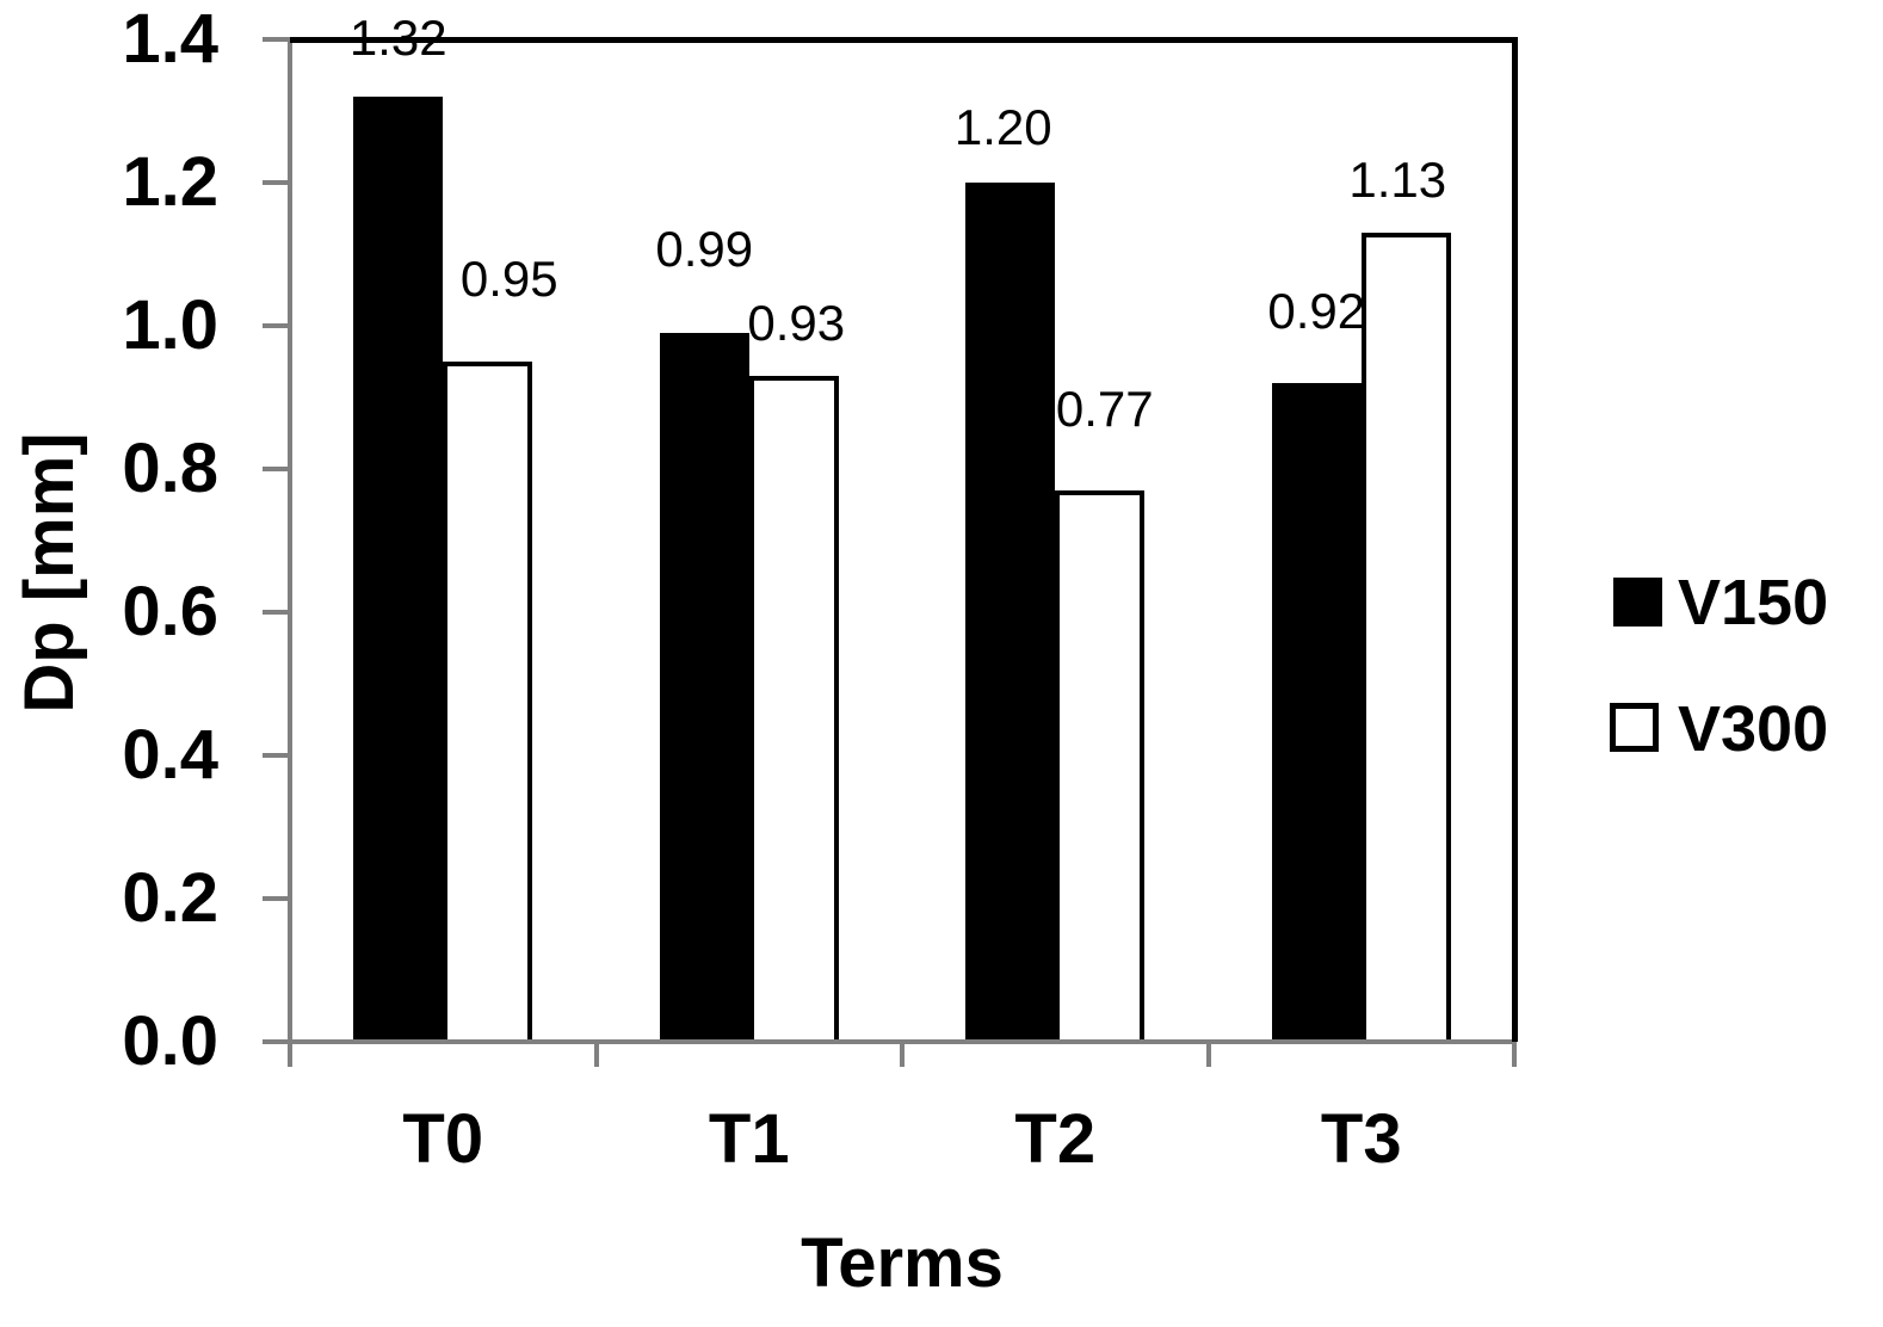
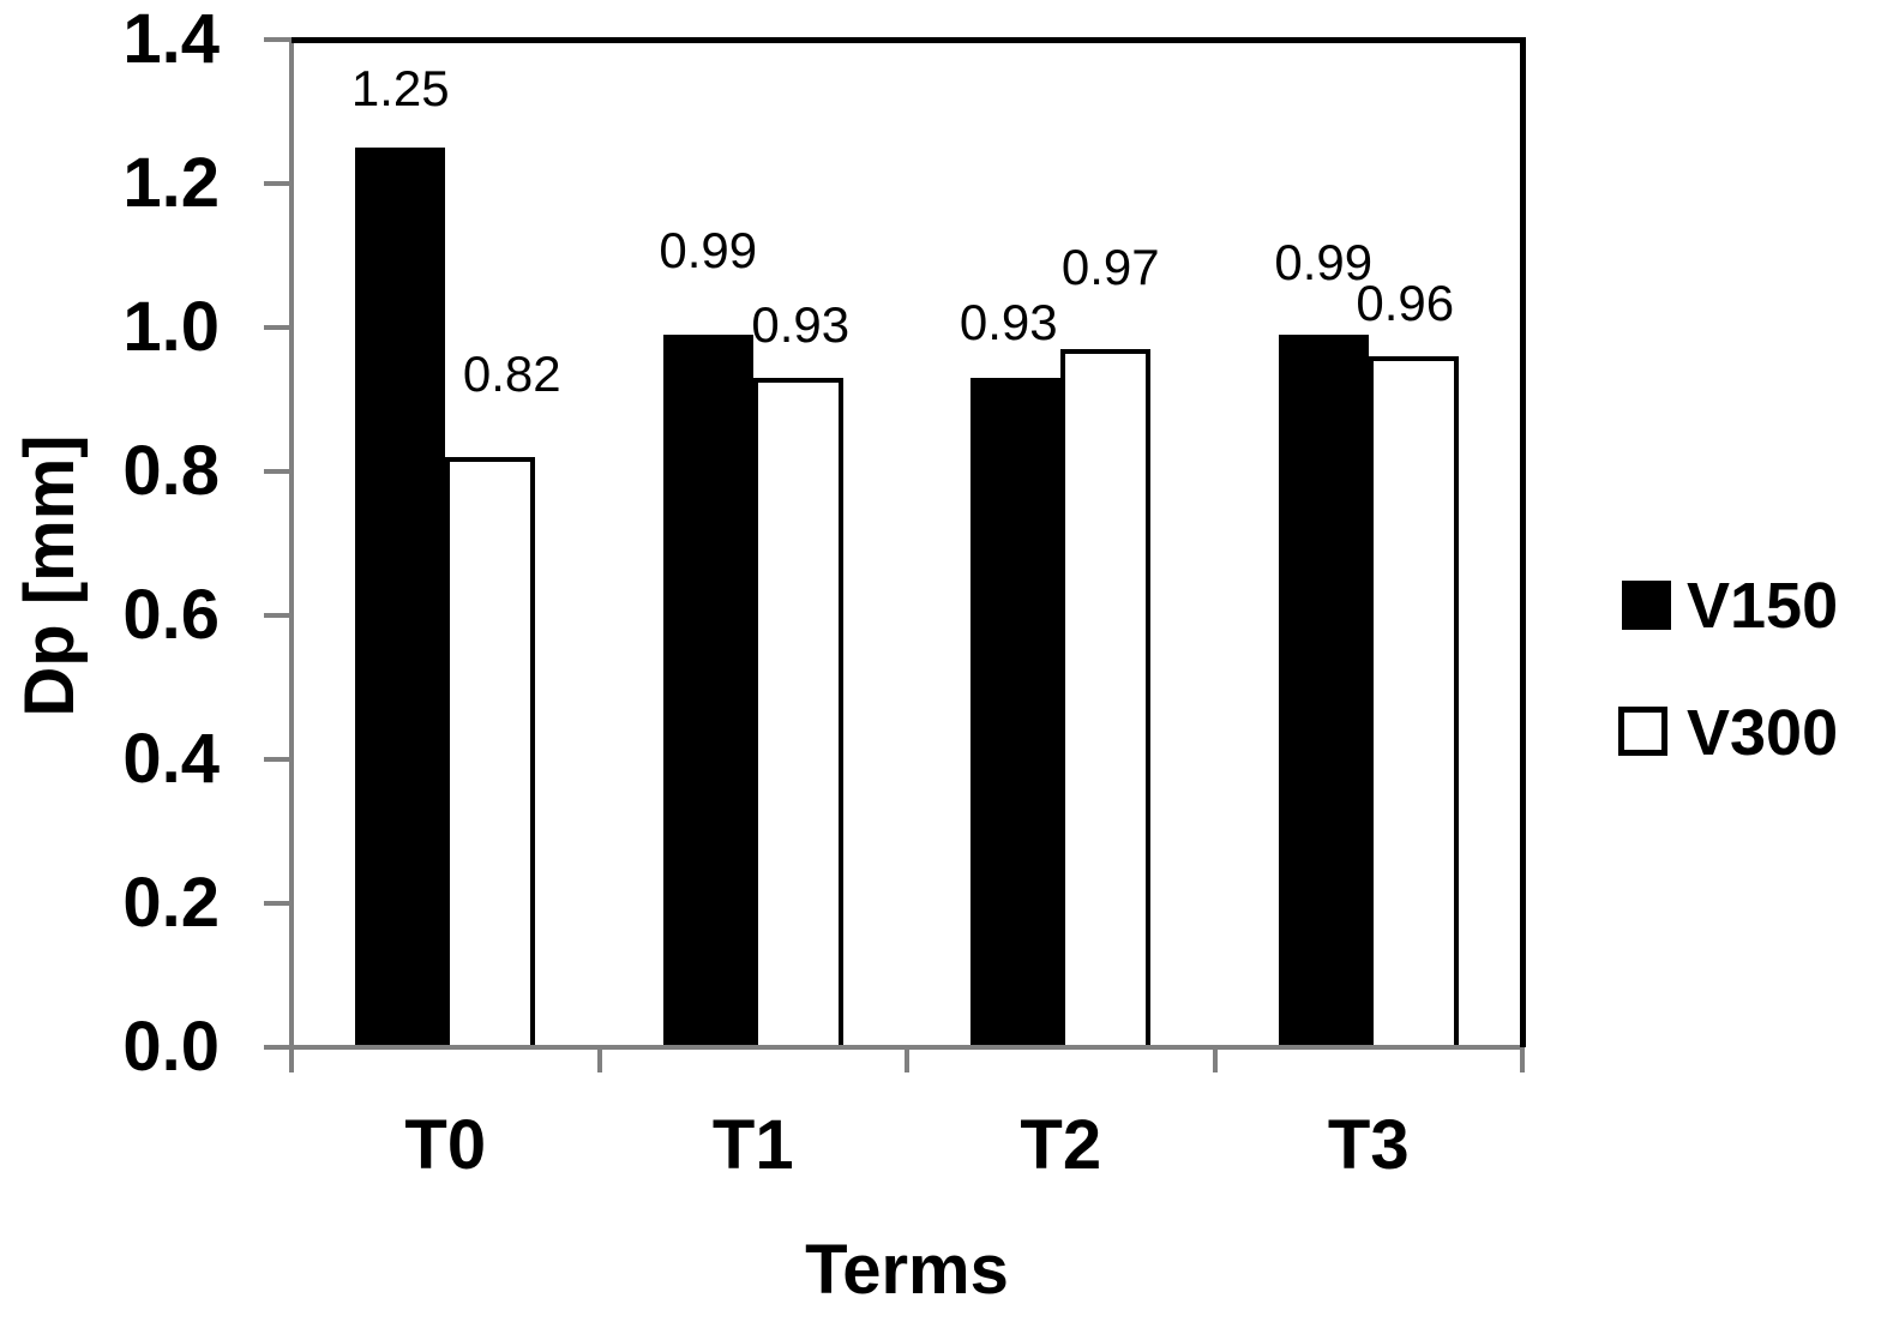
V150/T0: 1.32 -> 1.25
V300/T0: 0.95 -> 0.82
V150/T2: 1.20 -> 0.93
V300/T2: 0.77 -> 0.97
V150/T3: 0.92 -> 0.99
V300/T3: 1.13 -> 0.96
